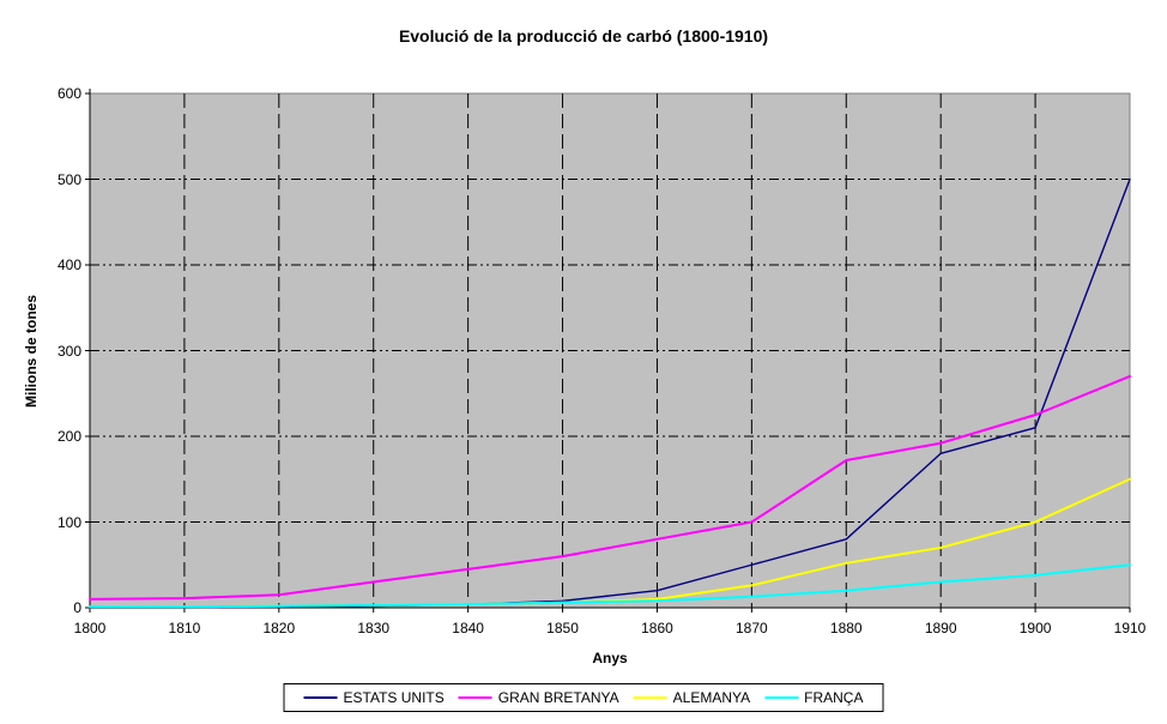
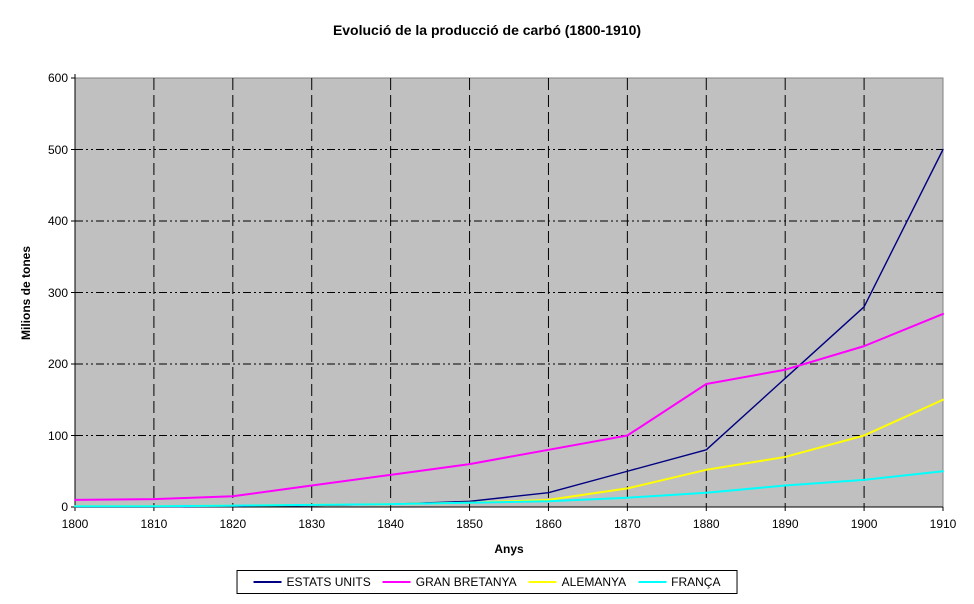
ESTATS UNITS/1900: 210 -> 280
